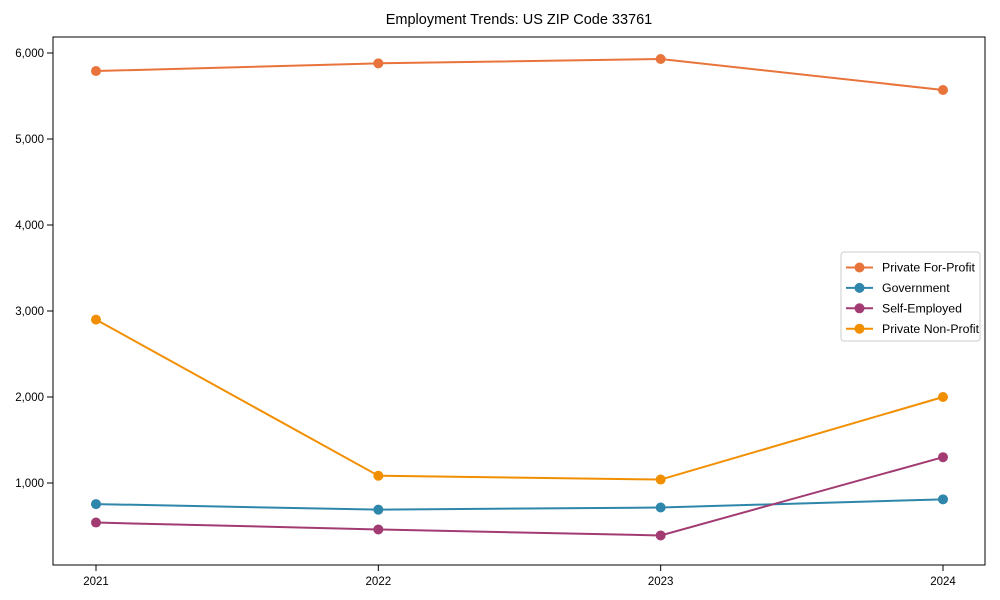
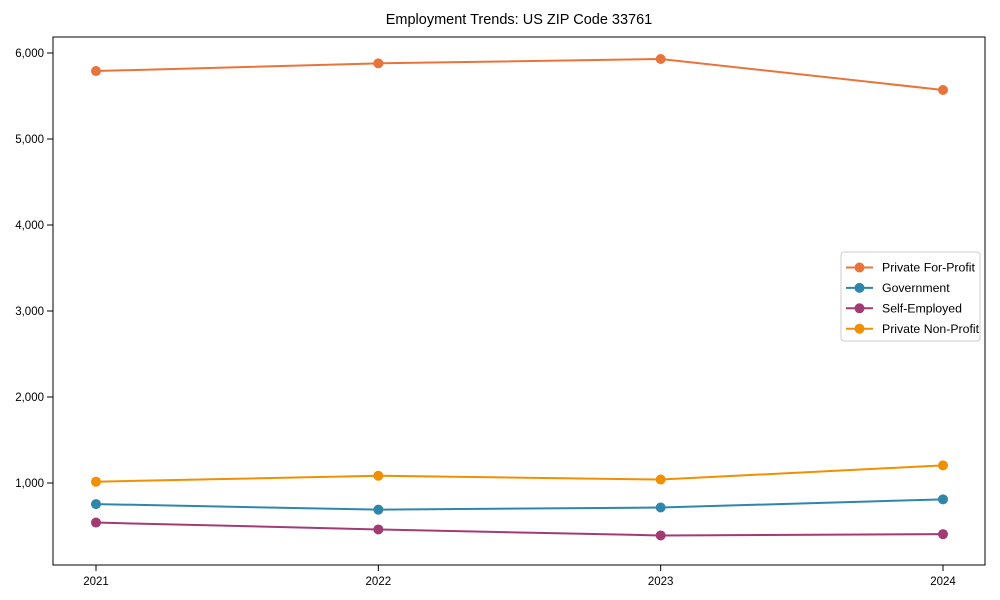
Private Non-Profit/2021: 2900 -> 1000
Self-Employed/2024: 1300 -> 400
Private Non-Profit/2024: 2000 -> 1200
